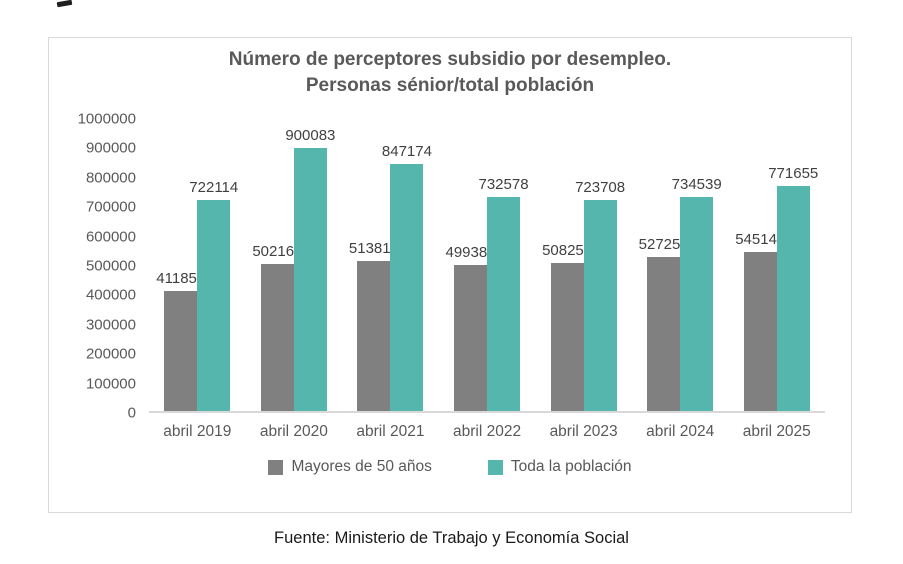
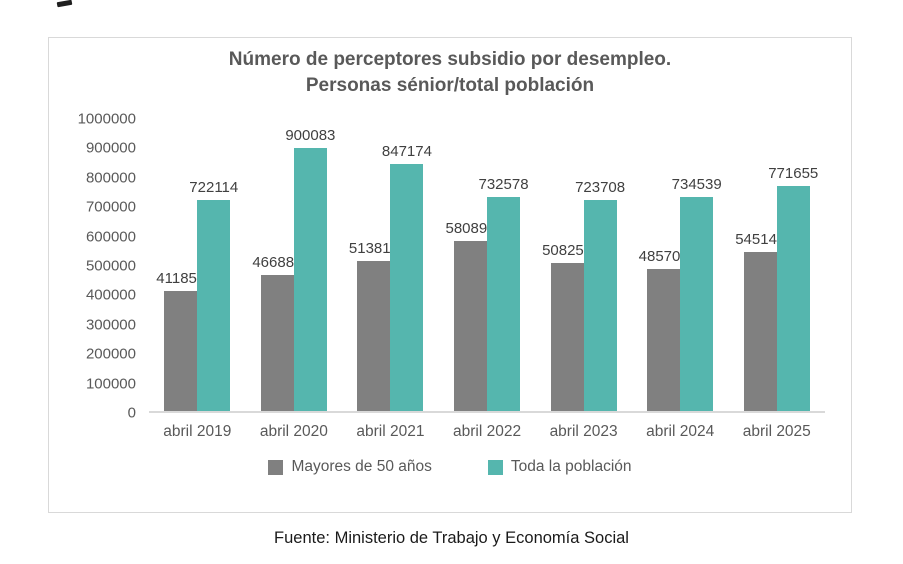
Mayores de 50 años/abril 2020: 502162 -> 466880
Mayores de 50 años/abril 2022: 499383 -> 580898
Mayores de 50 años/abril 2024: 527252 -> 485702
